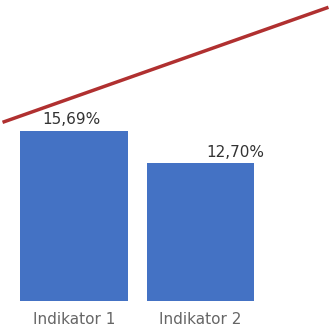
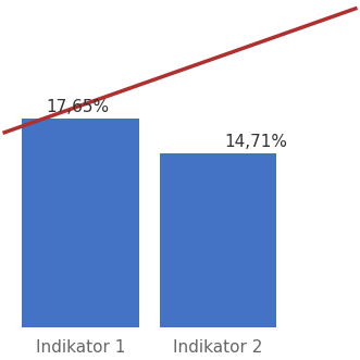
Indikator 1: 15,69% -> 17,65%
Indikator 2: 12,70% -> 14,71%
